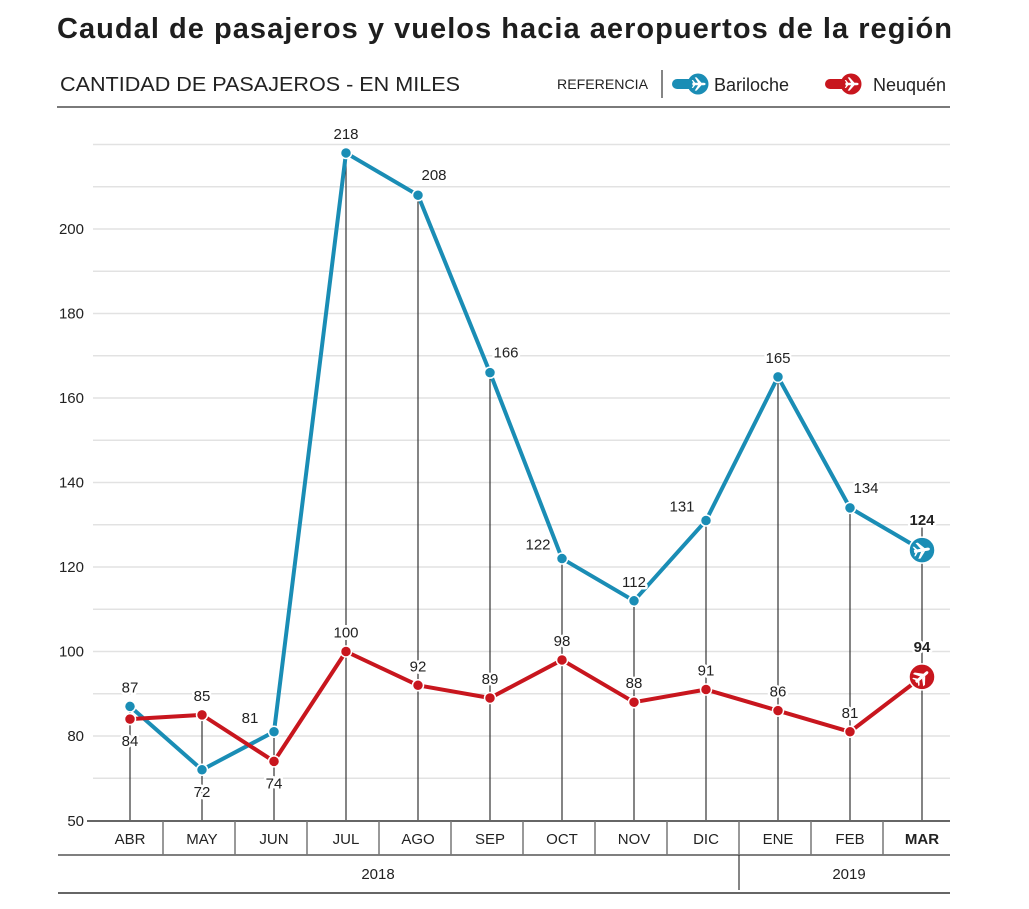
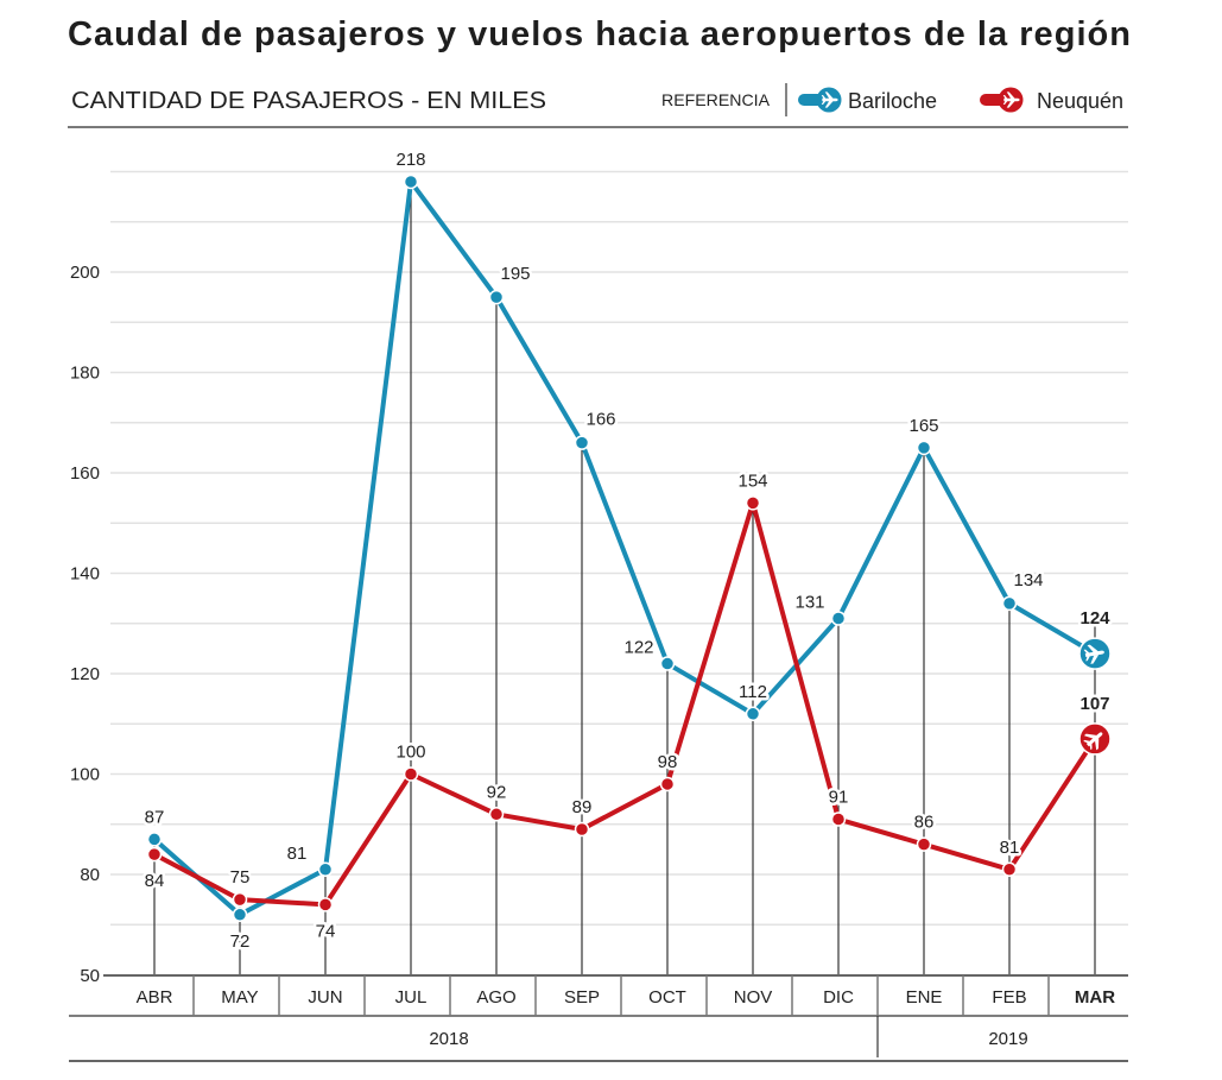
Neuquén/MAY: 85 -> 75
Bariloche/AGO: 208 -> 195
Neuquén/NOV: 88 -> 154
Neuquén/MAR: 94 -> 107
